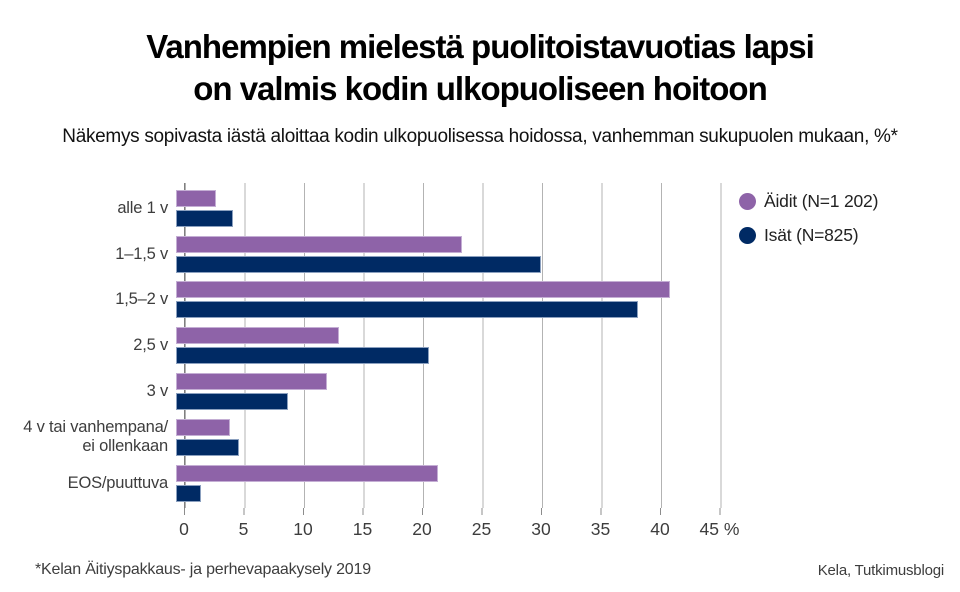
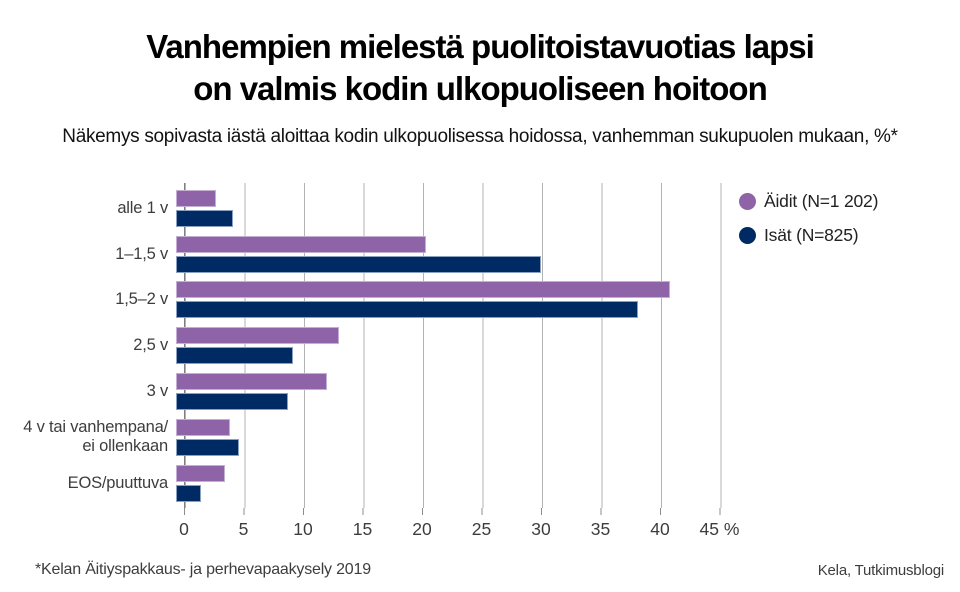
Äidit (N=1 202)/1–1,5 v: 24.0% -> 21.0%
Isät (N=825)/2,5 v: 21.3% -> 9.8%
Äidit (N=1 202)/EOS/puuttuva: 22.0% -> 4.1%
